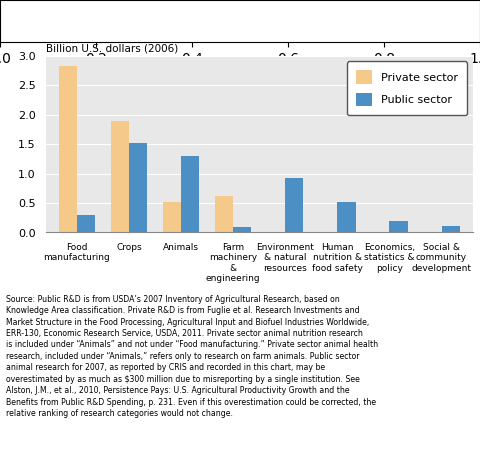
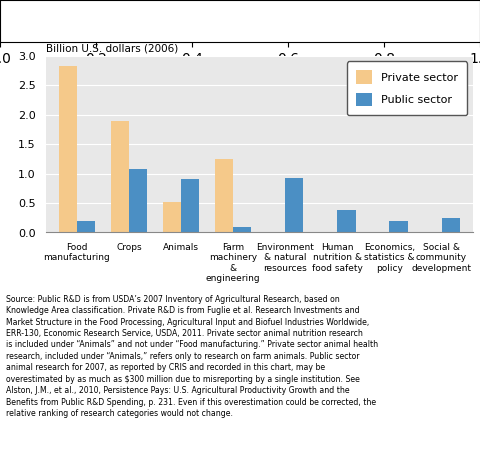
Public sector/Food manufacturing: 0.30 -> 0.20
Public sector/Crops: 1.52 -> 1.08
Public sector/Animals: 1.30 -> 0.90
Private sector/Farm machinery & engineering: 0.62 -> 1.24
Public sector/Human nutrition & food safety: 0.51 -> 0.38
Public sector/Social & community development: 0.11 -> 0.24
